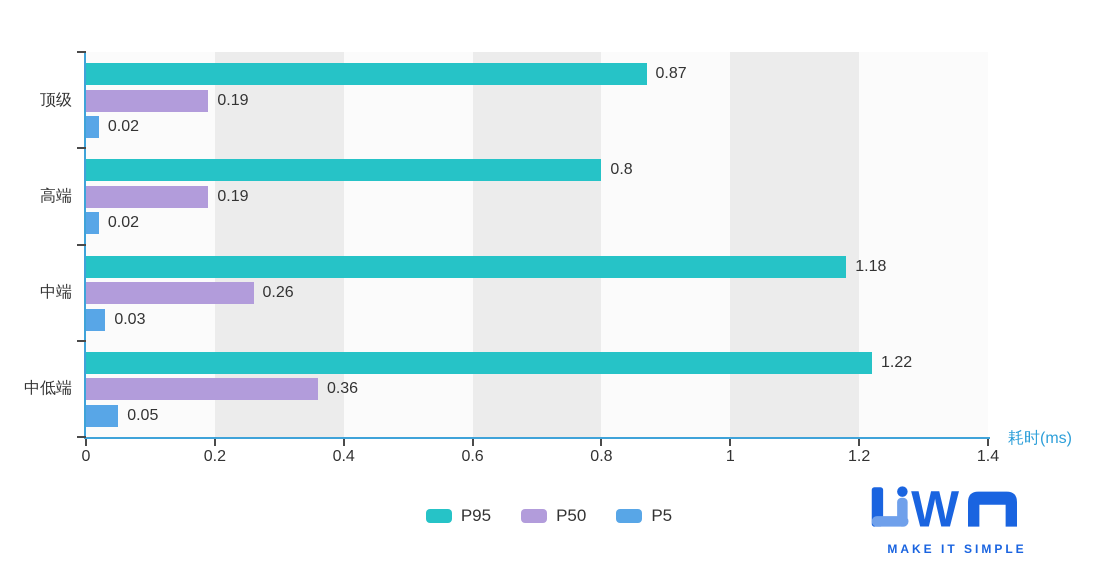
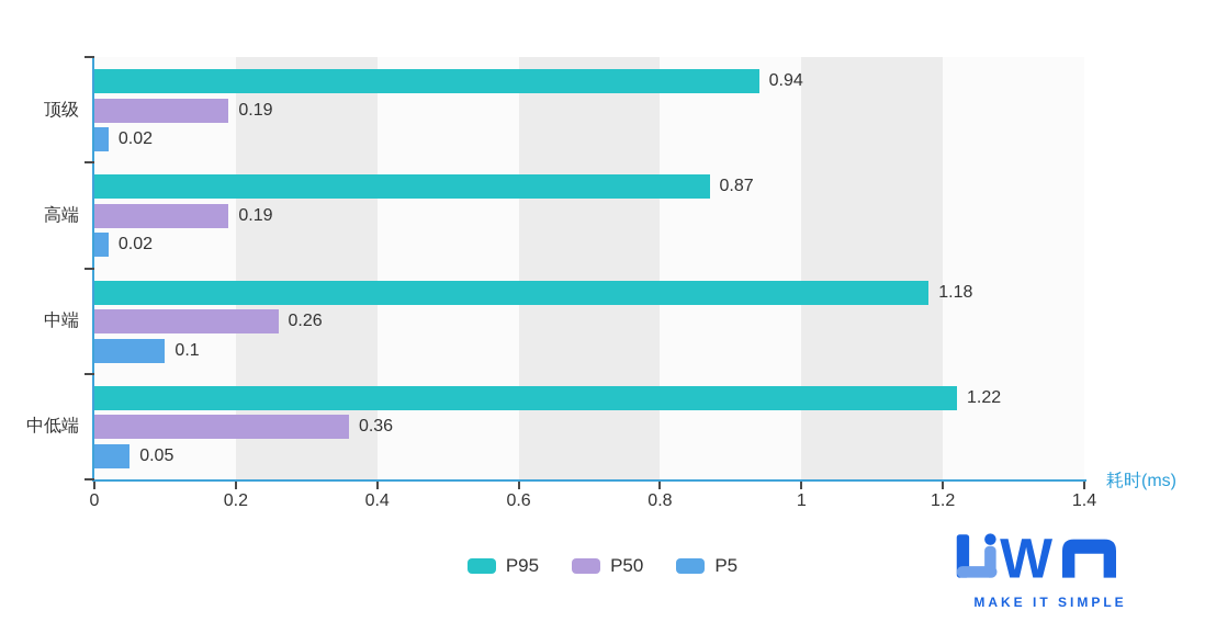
P95/顶级: 0.87 -> 0.94
P95/高端: 0.8 -> 0.87
P5/中端: 0.03 -> 0.1
